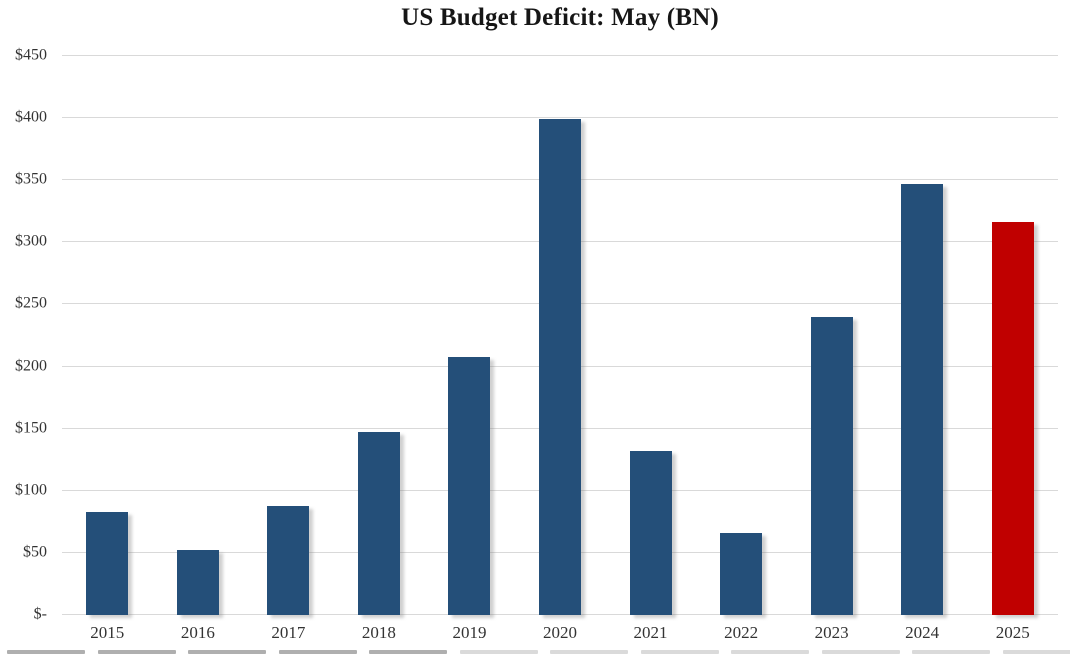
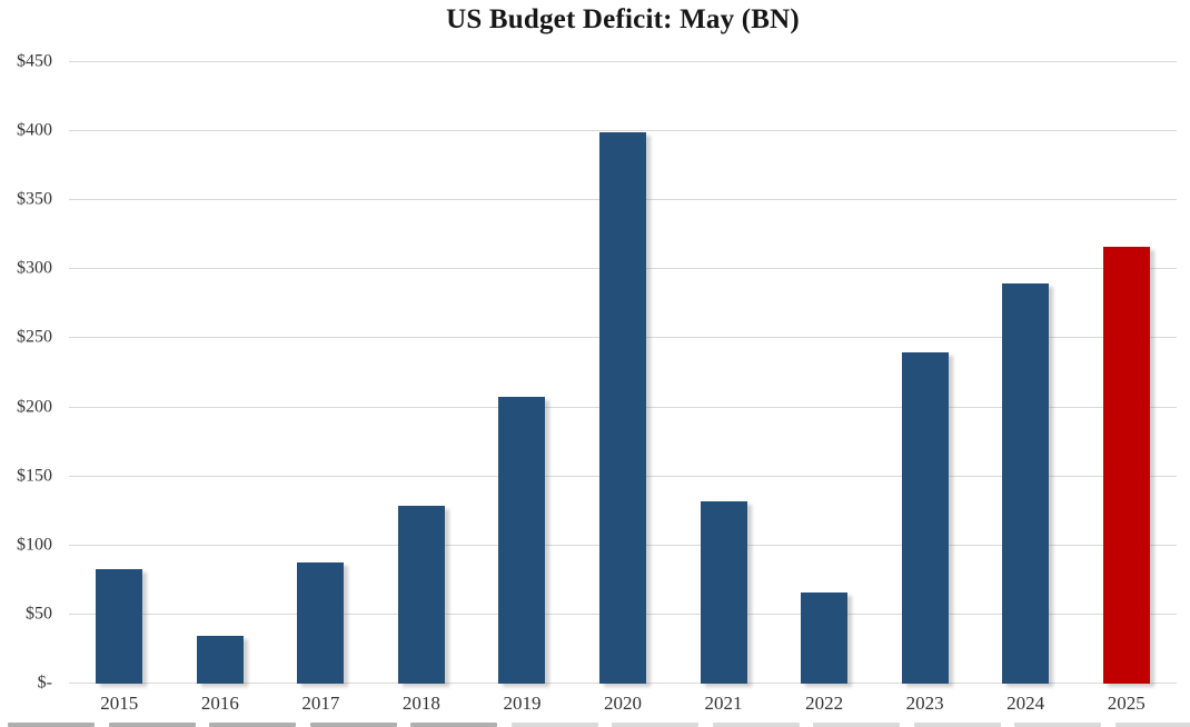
2016: $52 -> $35
2018: $147 -> $129
2024: $347 -> $290
